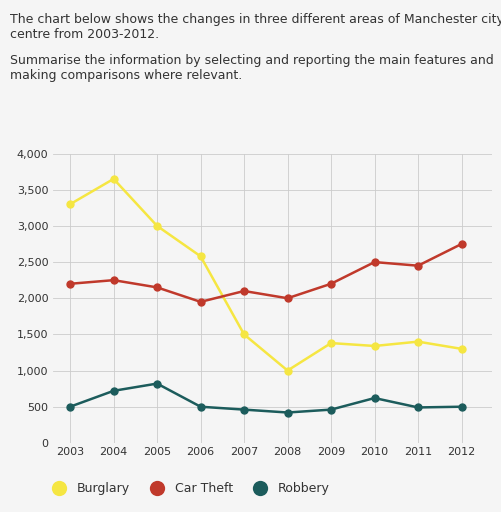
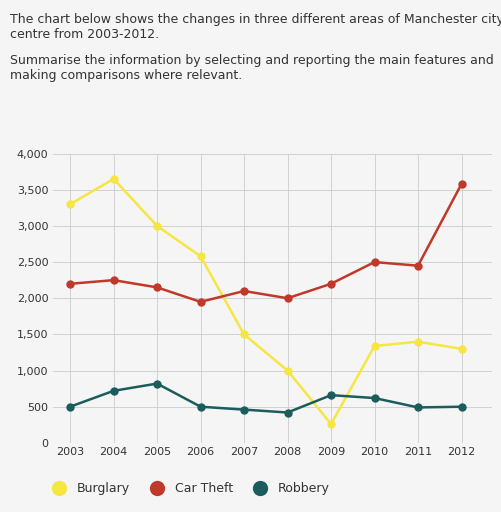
Burglary/2009: 1,380 -> 260
Robbery/2009: 460 -> 660
Car Theft/2012: 2,750 -> 3,580
